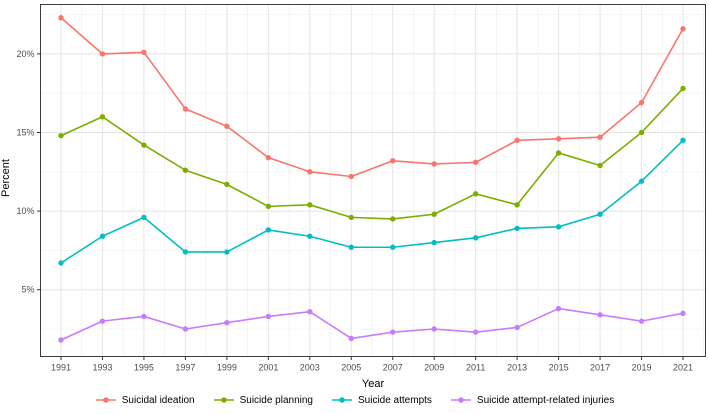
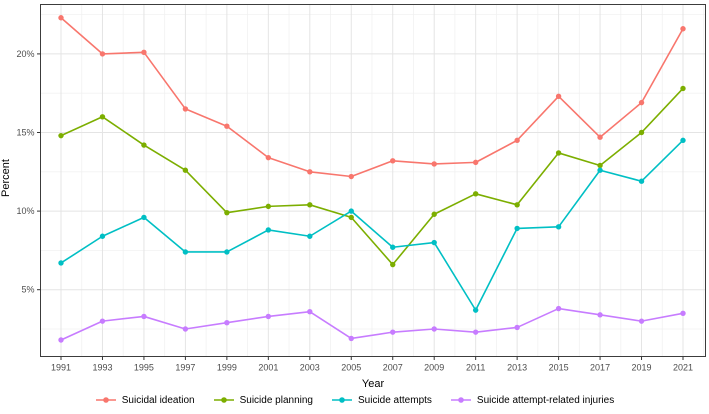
Suicide planning/1999: 11.7% -> 9.9%
Suicide attempts/2005: 7.7% -> 10.0%
Suicide planning/2007: 9.5% -> 6.6%
Suicide attempts/2011: 8.3% -> 3.7%
Suicidal ideation/2015: 14.6% -> 17.3%
Suicide attempts/2017: 9.8% -> 12.6%
